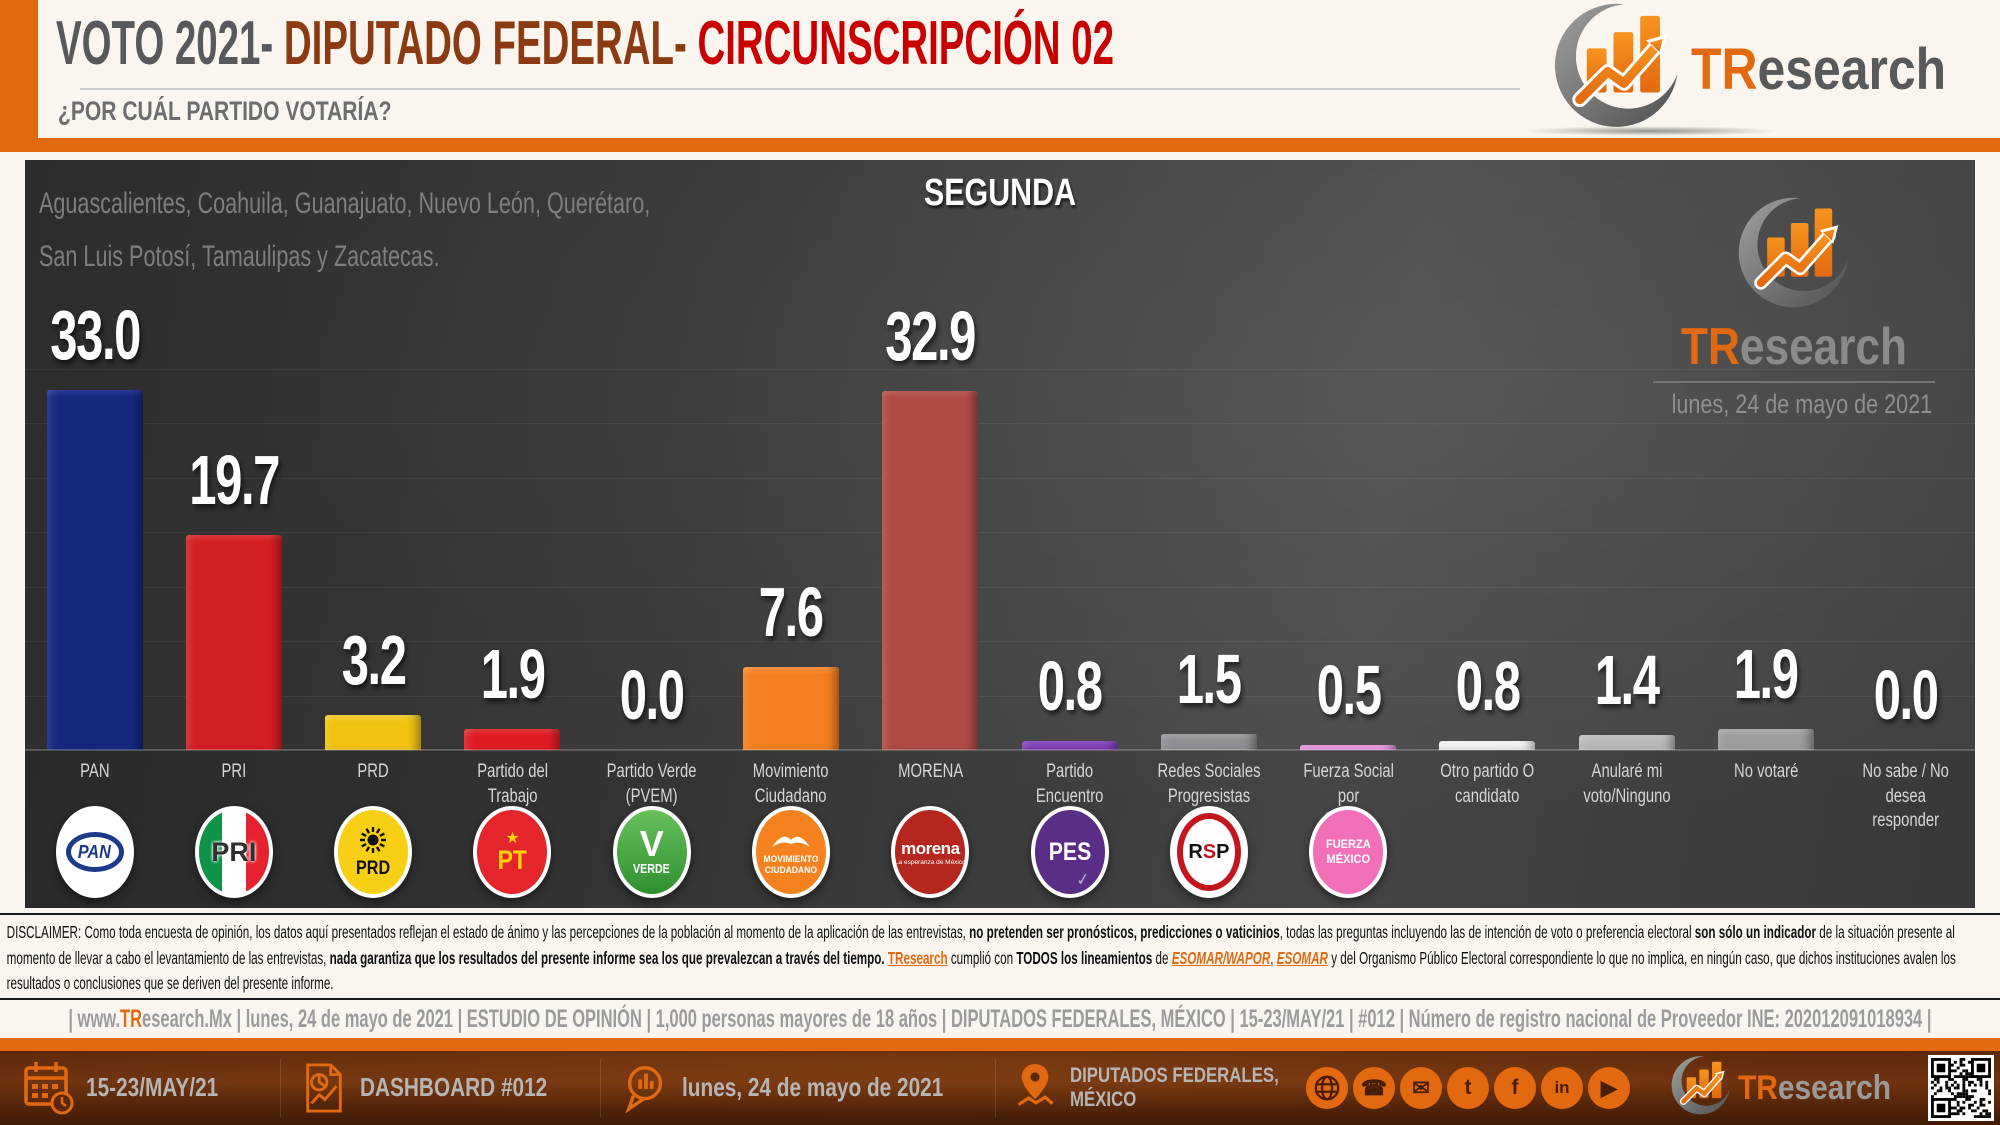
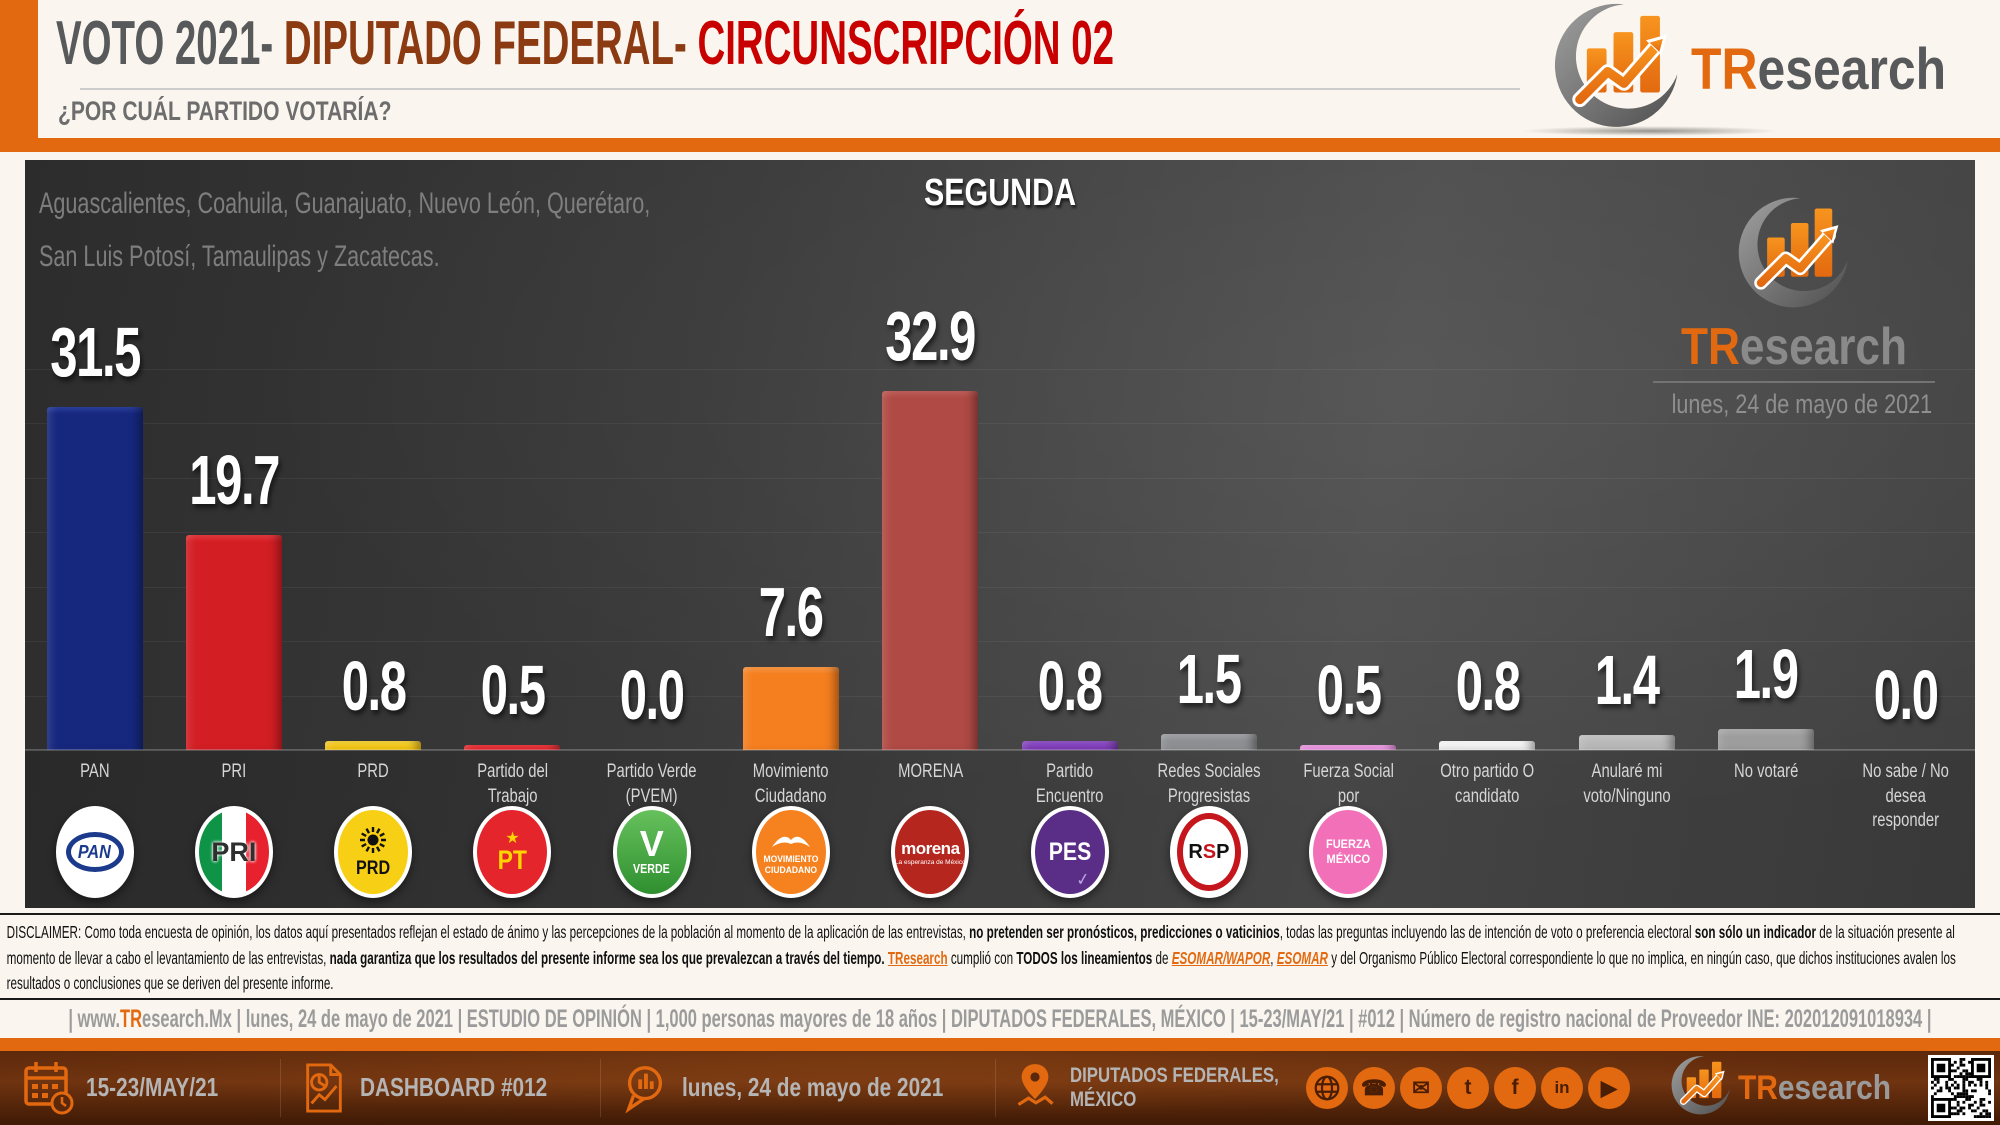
PAN: 33.0 -> 31.5
PRD: 3.2 -> 0.8
Partido del Trabajo (PT): 1.9 -> 0.5
